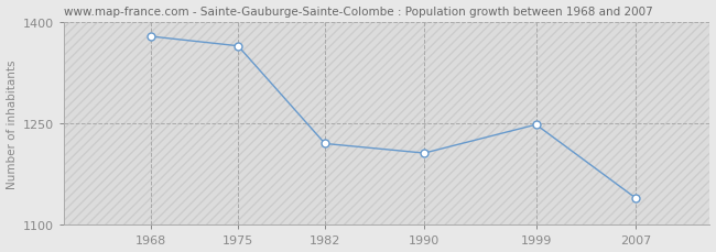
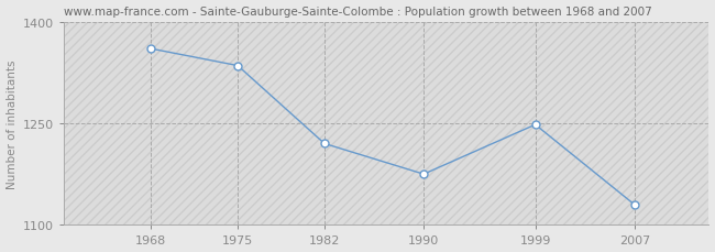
1968: 1378 -> 1360
1975: 1364 -> 1335
1990: 1206 -> 1175
2007: 1140 -> 1130
